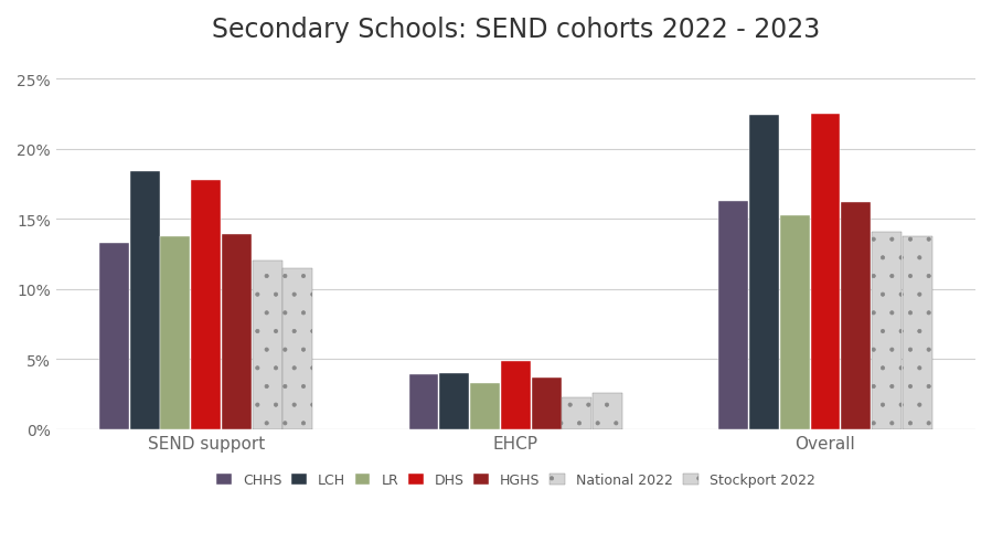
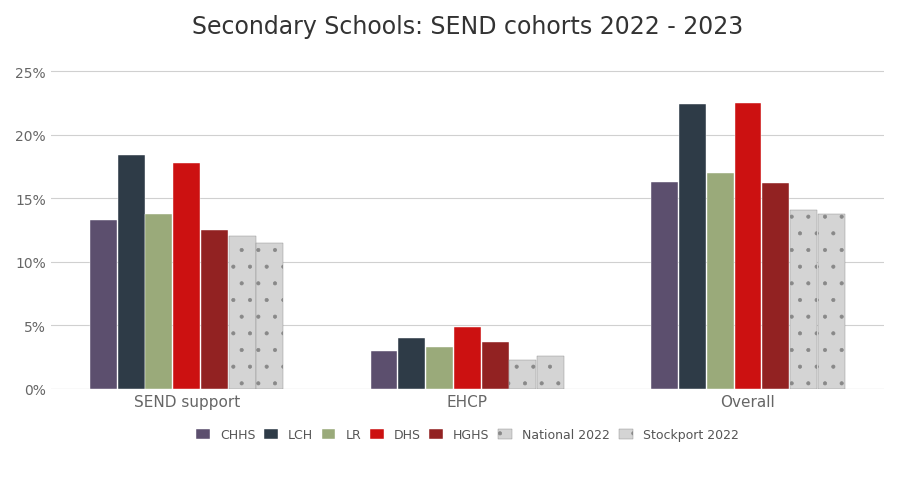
HGHS/SEND support: 13.9% -> 12.5%
CHHS/EHCP: 3.9% -> 3.0%
LR/Overall: 15.3% -> 17.0%
